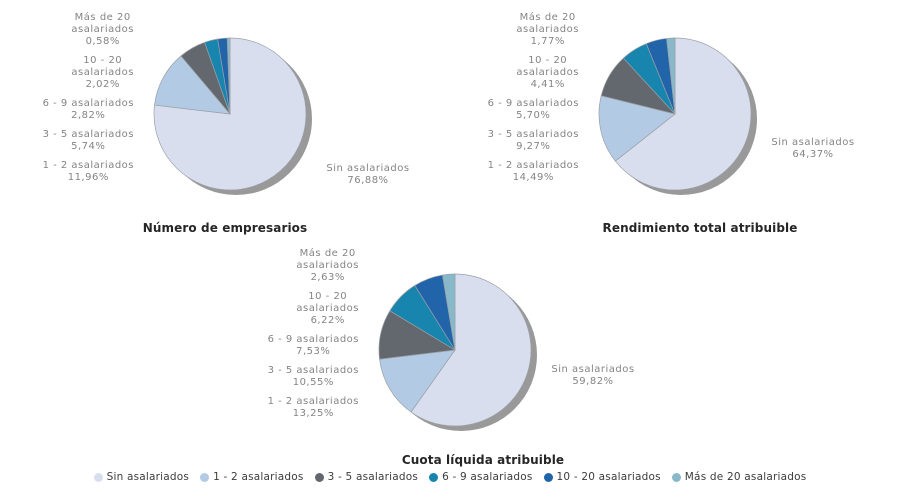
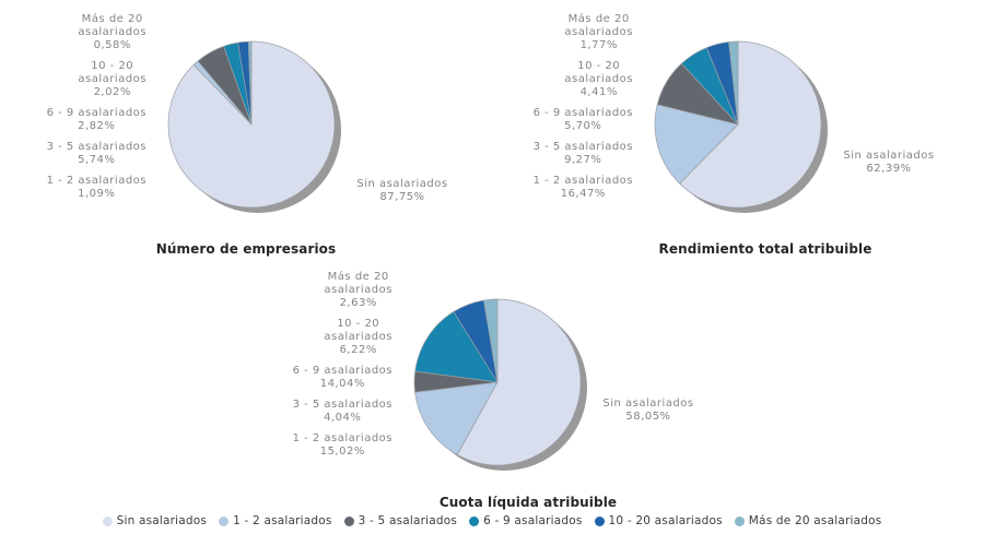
Número de empresarios/Sin asalariados: 76,88% -> 87,75%
Número de empresarios/1 - 2 asalariados: 11,96% -> 1,09%
Rendimiento total atribuible/Sin asalariados: 64,37% -> 62,39%
Rendimiento total atribuible/1 - 2 asalariados: 14,49% -> 16,47%
Cuota líquida atribuible/Sin asalariados: 59,82% -> 58,05%
Cuota líquida atribuible/1 - 2 asalariados: 13,25% -> 15,02%
Cuota líquida atribuible/3 - 5 asalariados: 10,55% -> 4,04%
Cuota líquida atribuible/6 - 9 asalariados: 7,53% -> 14,04%
